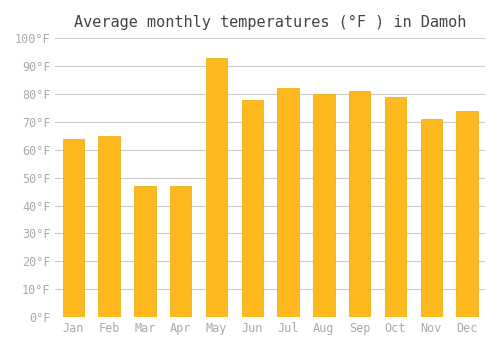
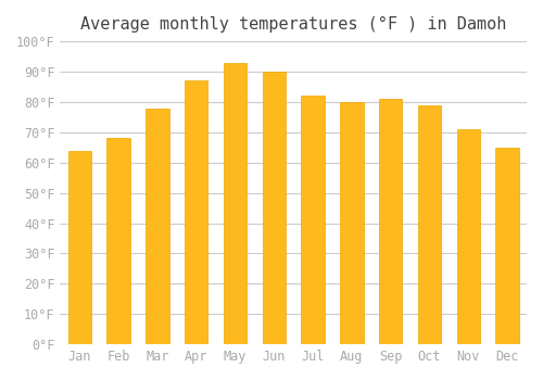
Feb: 65°F -> 68°F
Mar: 47°F -> 78°F
Apr: 47°F -> 87°F
Jun: 78°F -> 90°F
Dec: 74°F -> 65°F
